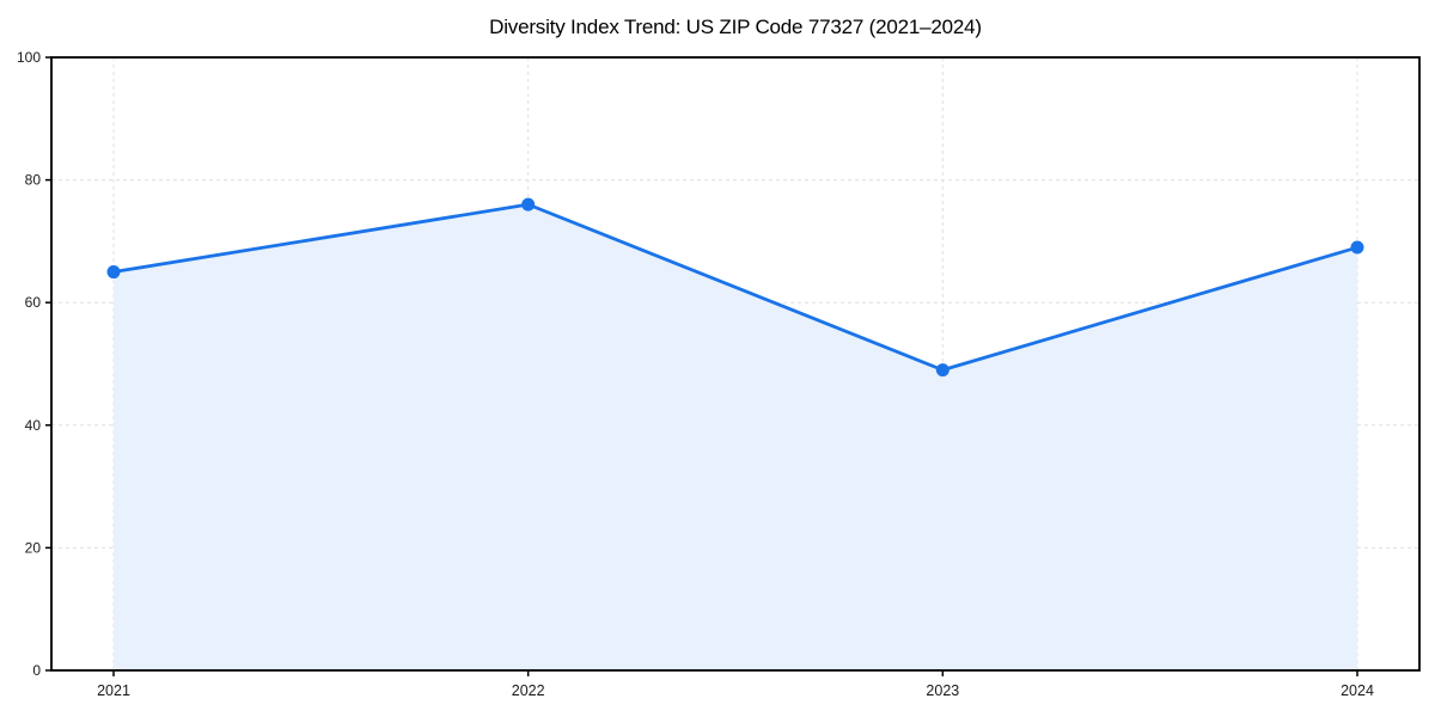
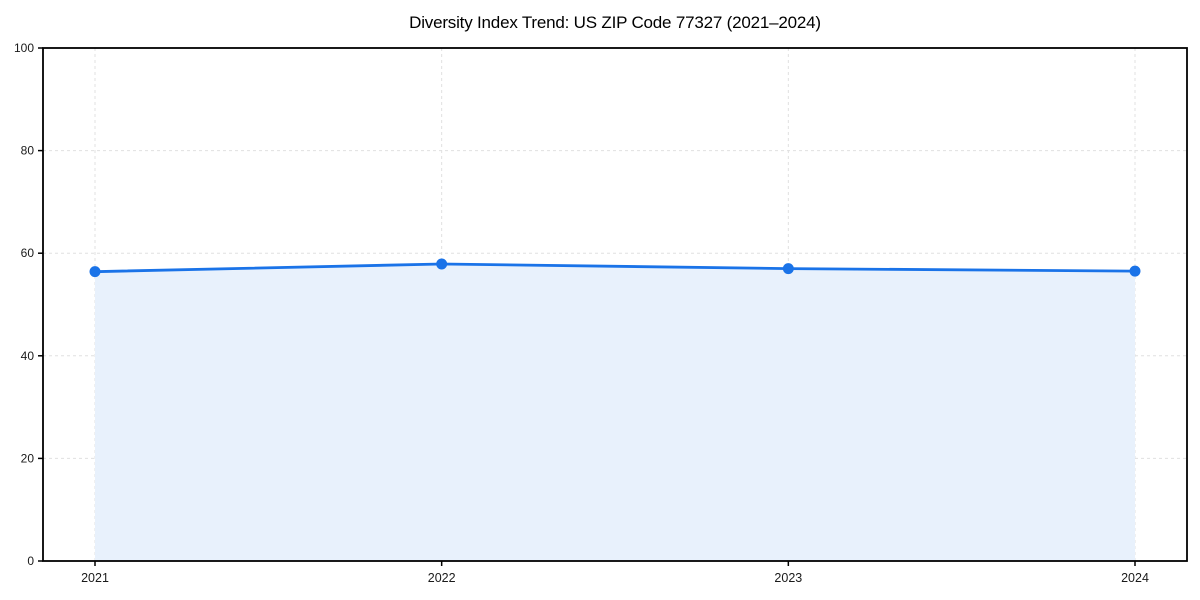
2021: 65 -> 56
2022: 76 -> 58
2023: 49 -> 57
2024: 69 -> 56
